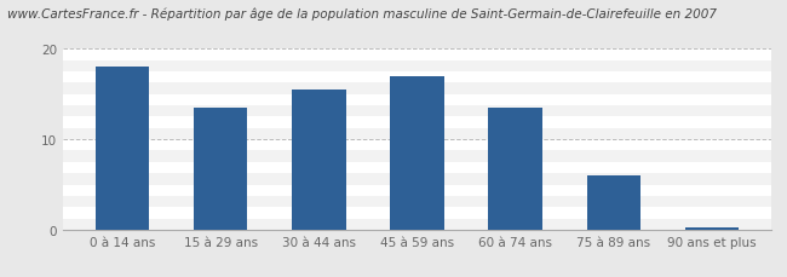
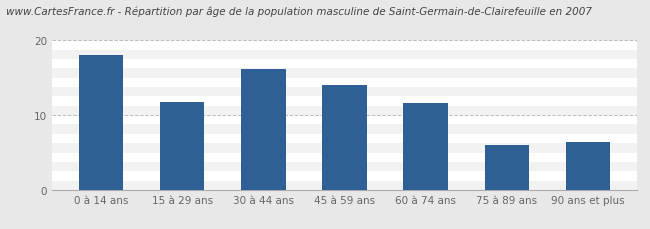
15 à 29 ans: 13.5 -> 11.8
30 à 44 ans: 15.5 -> 16.2
45 à 59 ans: 17.0 -> 14.0
60 à 74 ans: 13.5 -> 11.6
90 ans et plus: 0.2 -> 6.4
